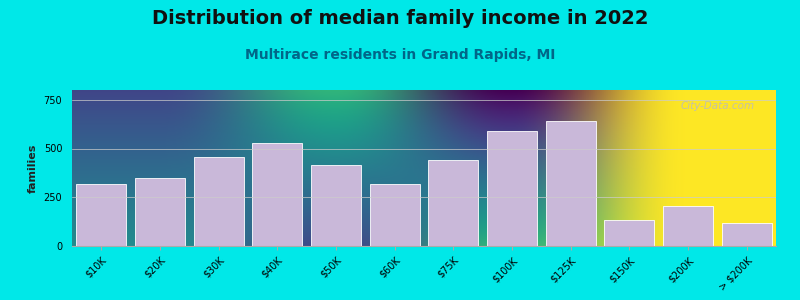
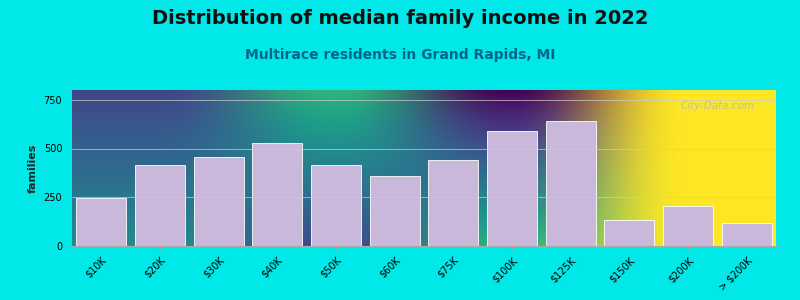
$10K: 320 -> 240
$20K: 350 -> 420
$60K: 320 -> 360
